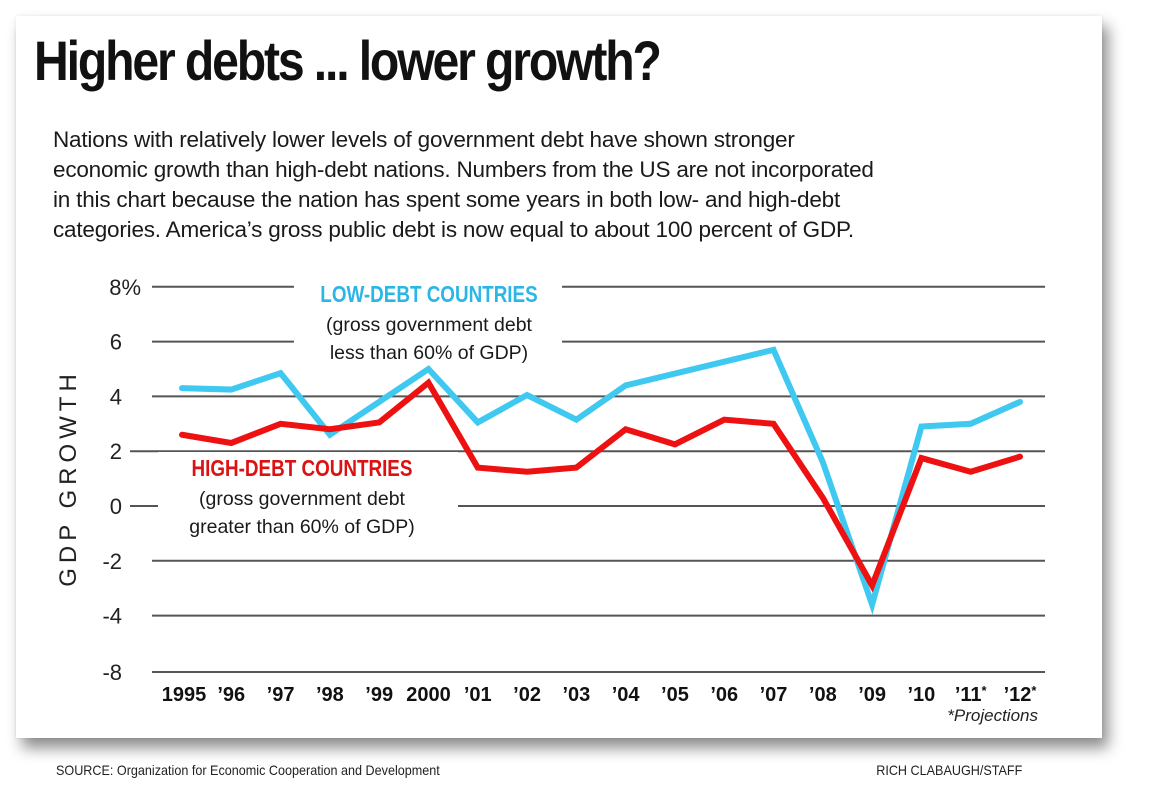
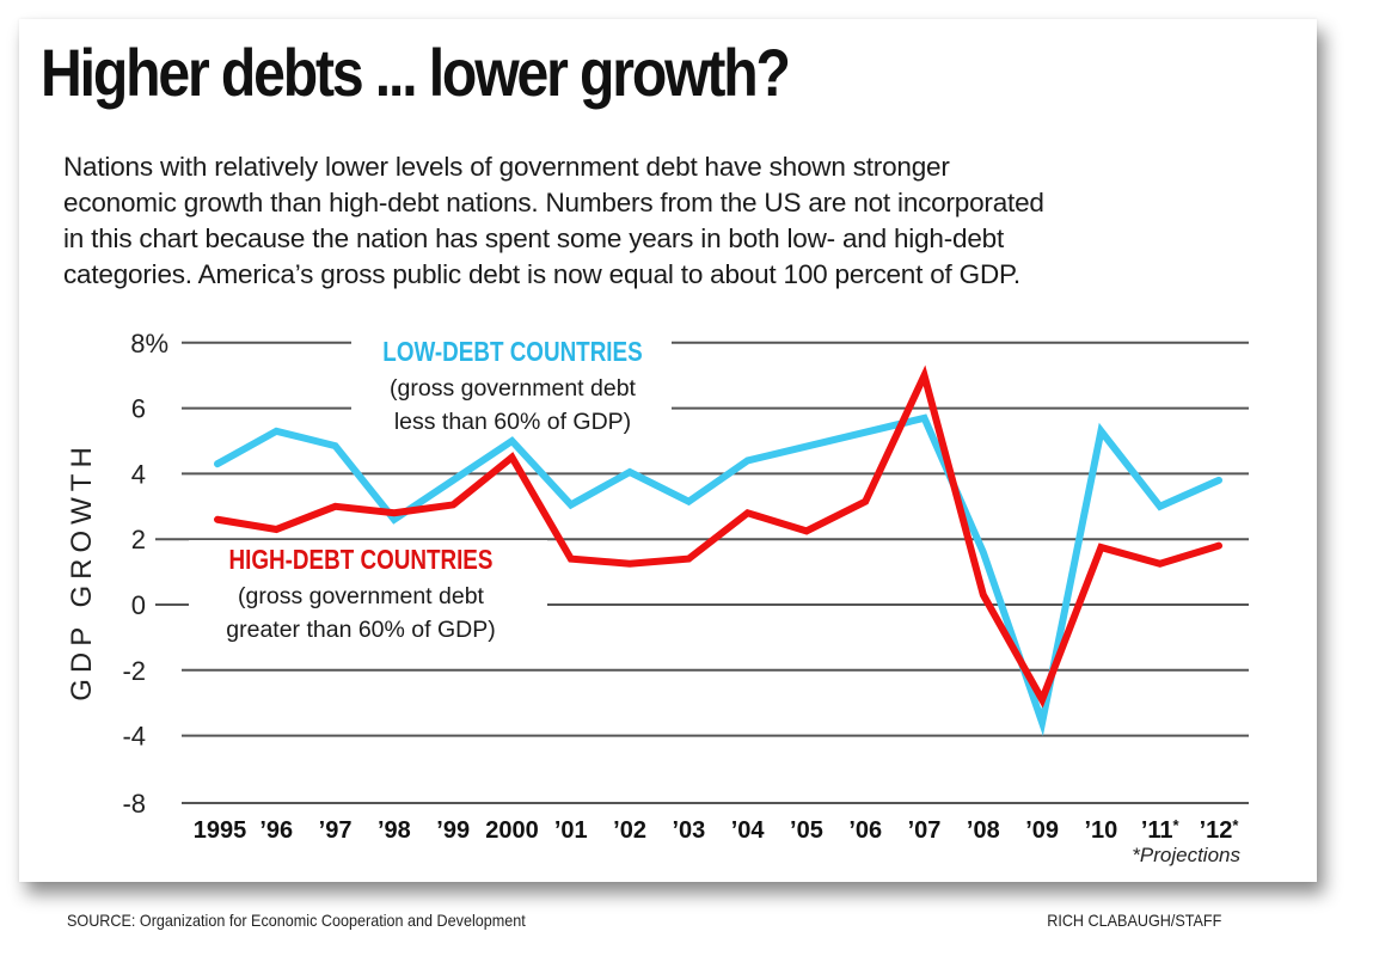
LOW-DEBT COUNTRIES/’96: 4.2 -> 5.3
HIGH-DEBT COUNTRIES/’07: 3.0 -> 7.0
LOW-DEBT COUNTRIES/’10: 2.9 -> 5.3
